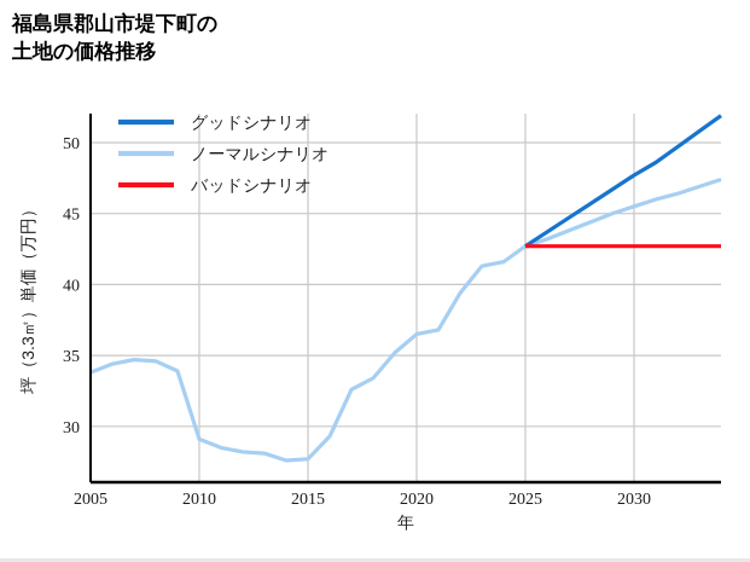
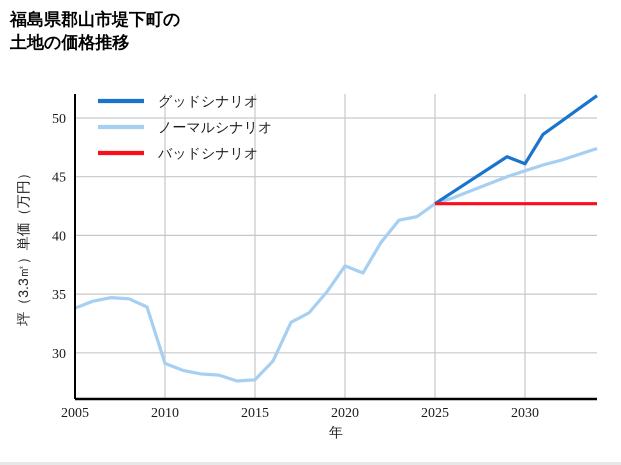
ノーマルシナリオ/2020: 36.5 -> 37.4
グッドシナリオ/2030: 47.7 -> 46.1
